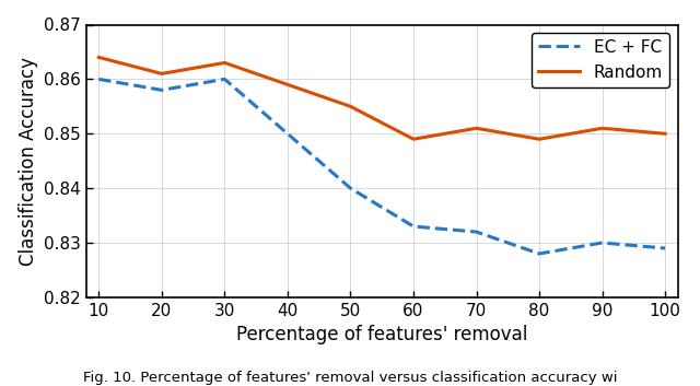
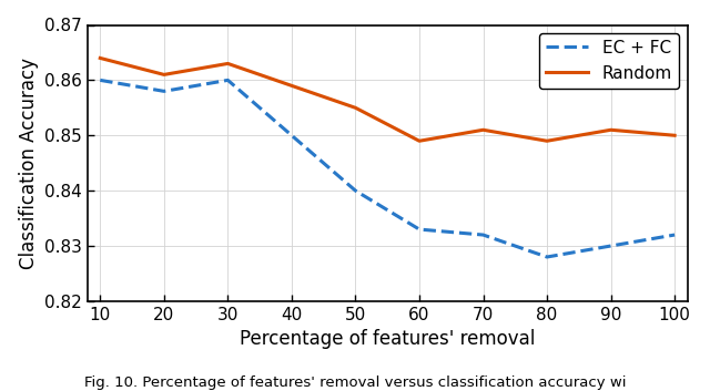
EC + FC/100: 0.829 -> 0.832
